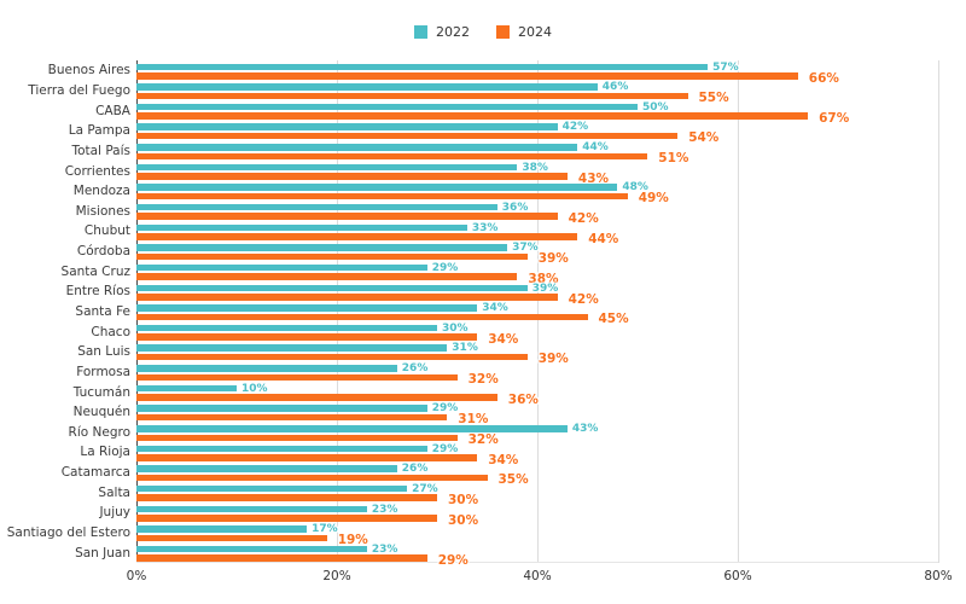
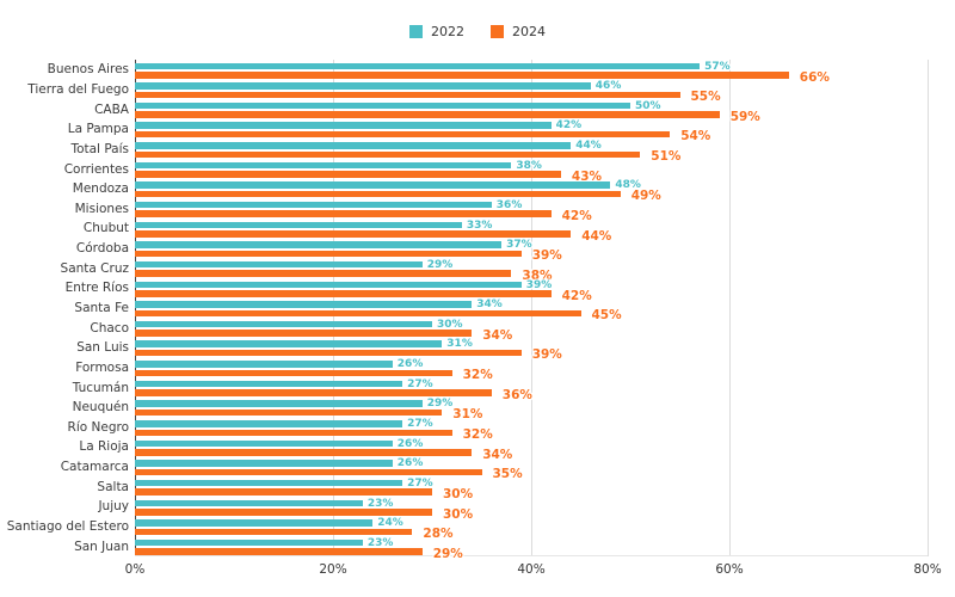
2024/CABA: 67% -> 59%
2022/Tucumán: 10% -> 27%
2022/Río Negro: 43% -> 27%
2022/La Rioja: 29% -> 26%
2022/Santiago del Estero: 17% -> 24%
2024/Santiago del Estero: 19% -> 28%
